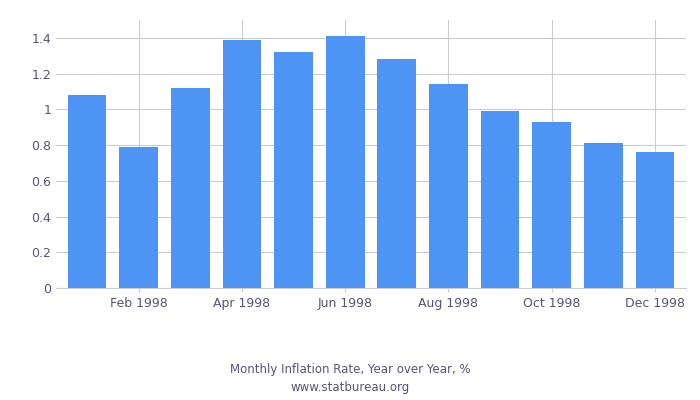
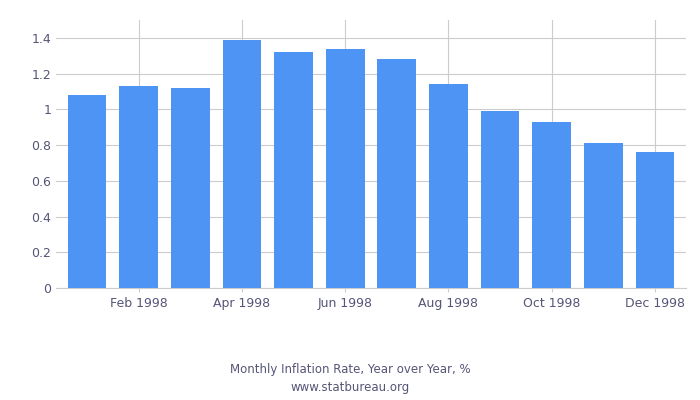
Feb 1998: 0.79 -> 1.13
Jun 1998: 1.41 -> 1.34
